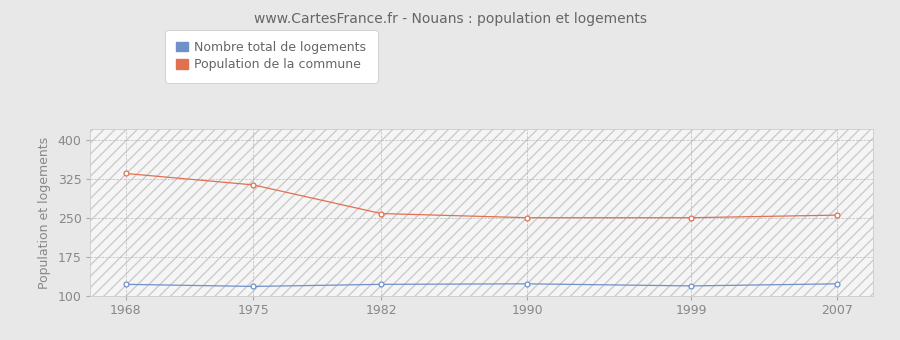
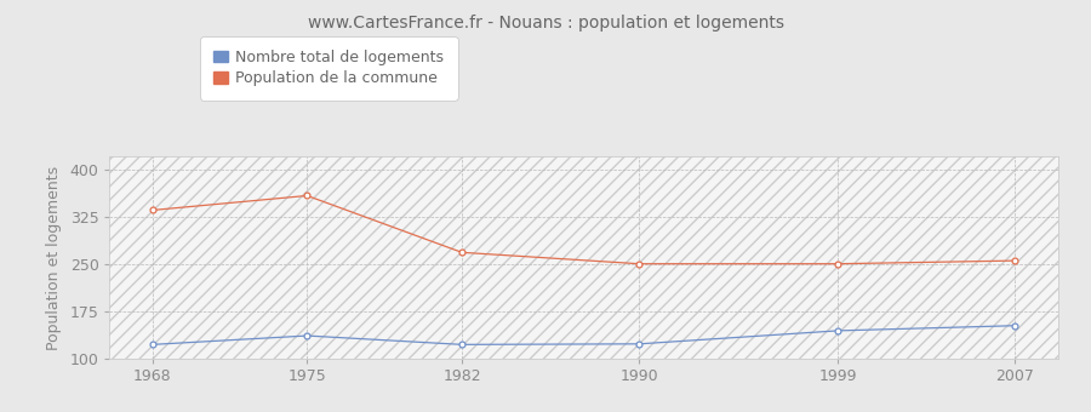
Nombre total de logements/1975: 118 -> 136
Population de la commune/1975: 313 -> 358
Population de la commune/1982: 258 -> 268
Nombre total de logements/1999: 119 -> 144
Nombre total de logements/2007: 123 -> 152
